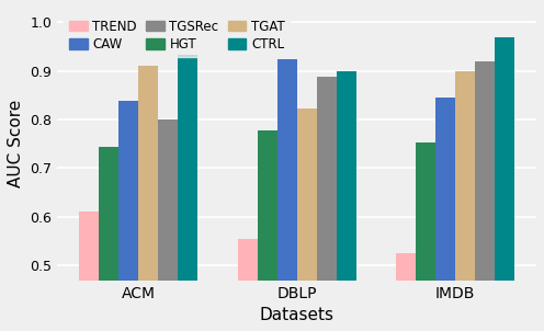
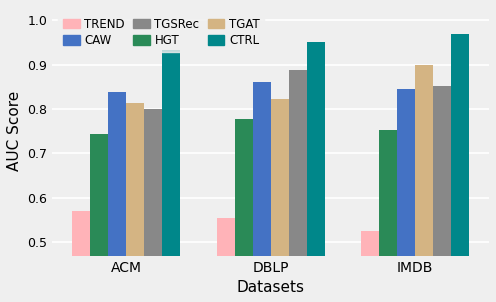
TREND/ACM: 0.610 -> 0.570
TGAT/ACM: 0.910 -> 0.813
CAW/DBLP: 0.925 -> 0.862
CTRL/DBLP: 0.900 -> 0.950
TGSRec/IMDB: 0.920 -> 0.852
